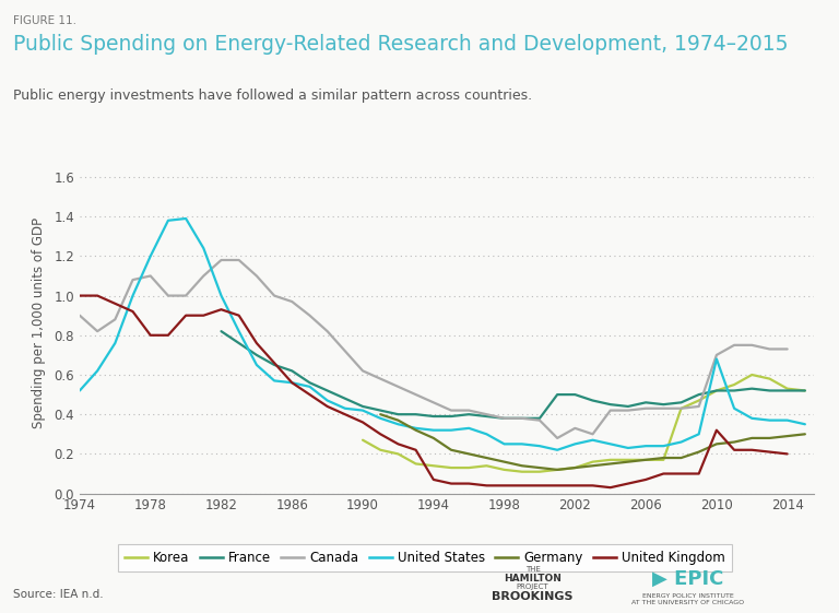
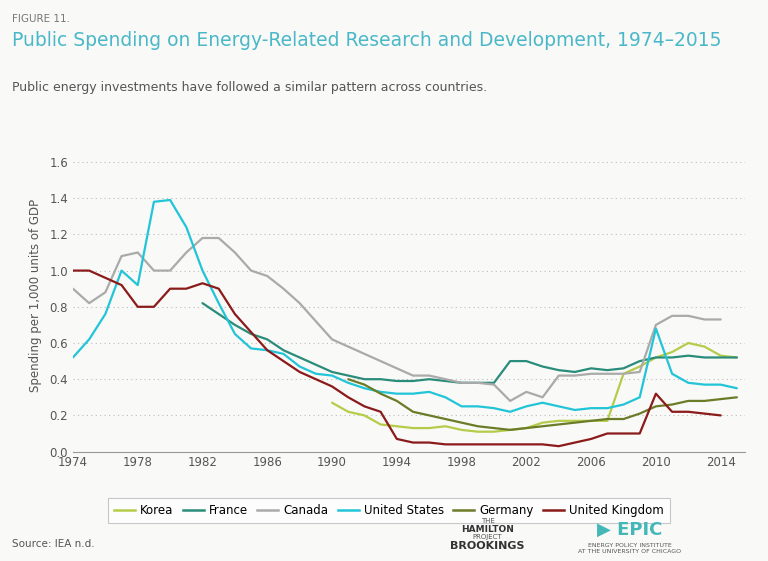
United States/1978: 1.20 -> 0.92
